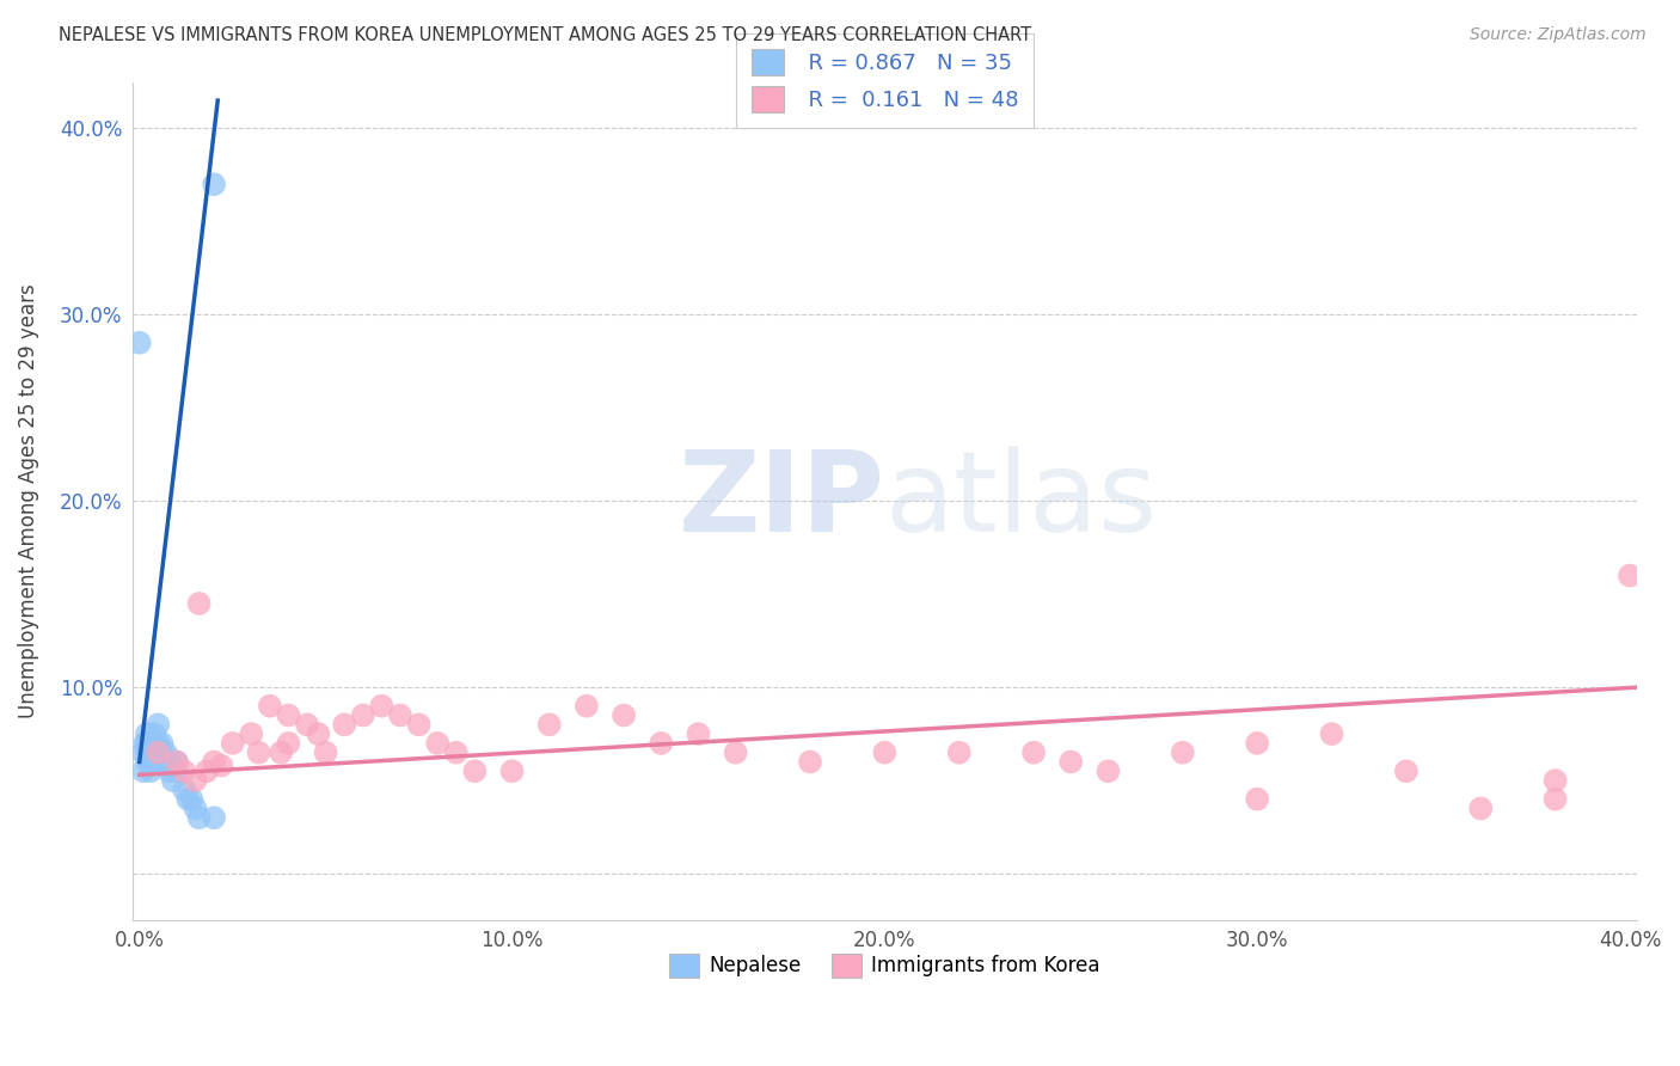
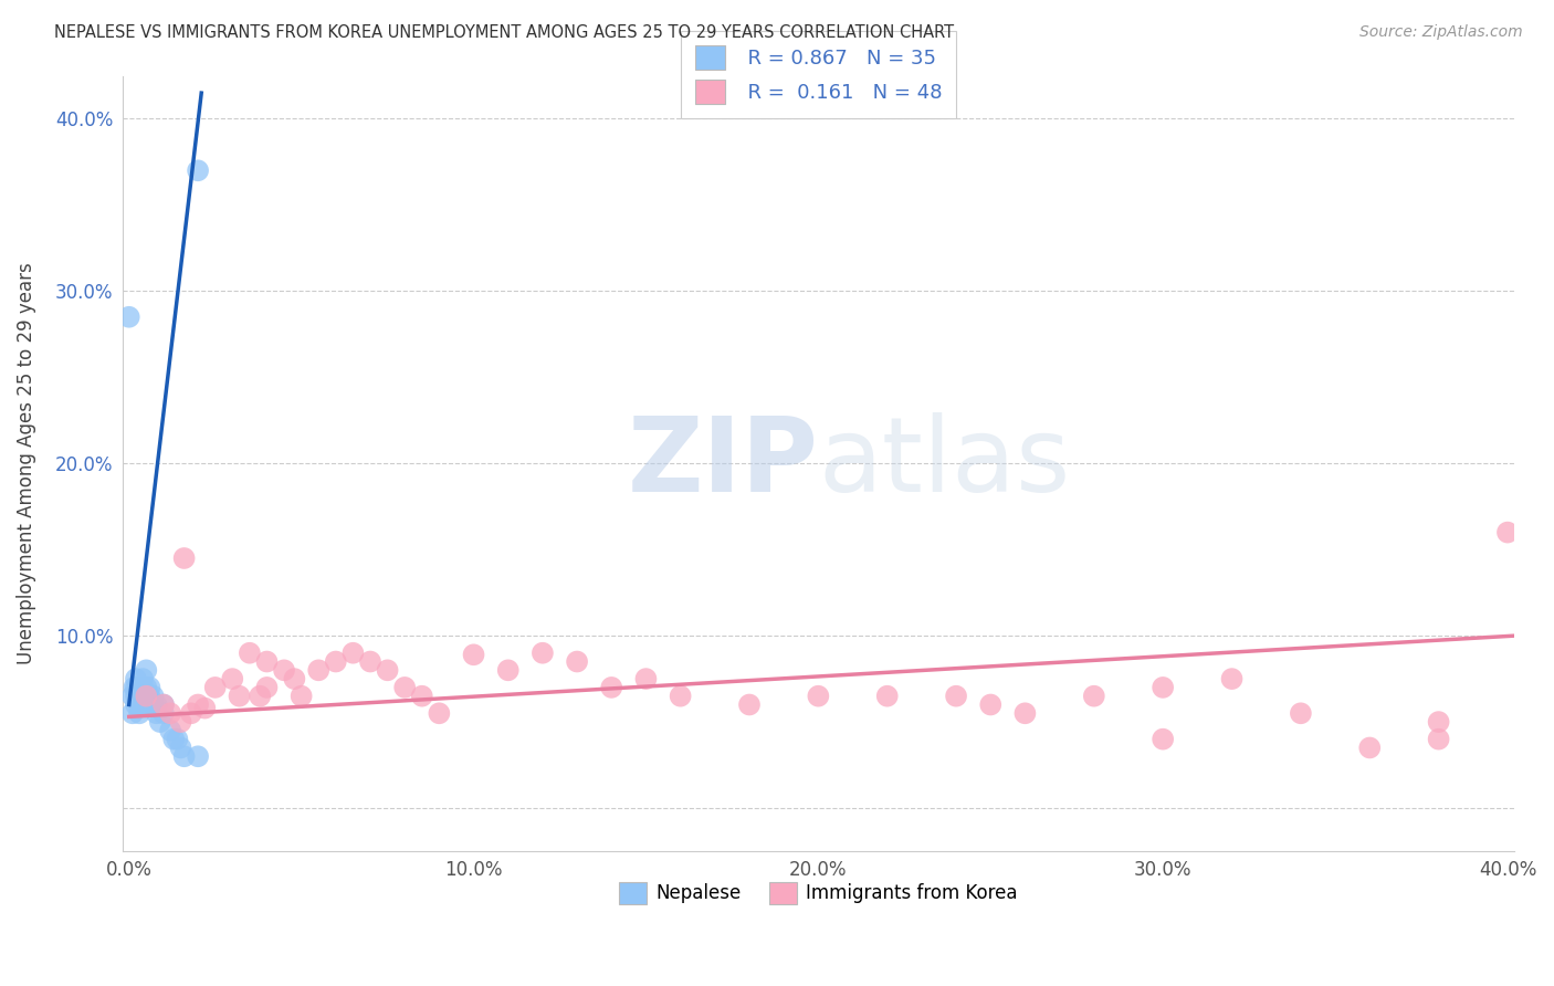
Immigrants from Korea/10.0%: 5.5% -> 8.9%
